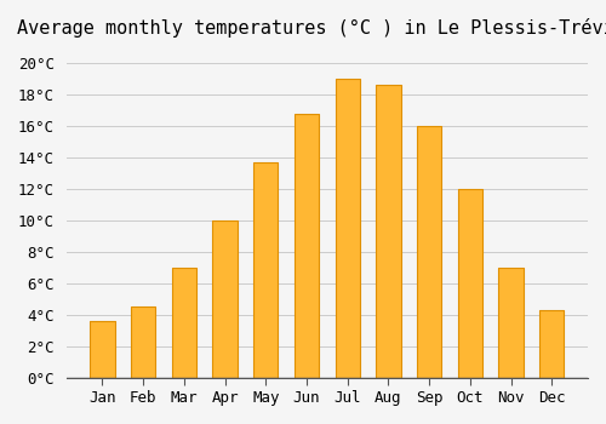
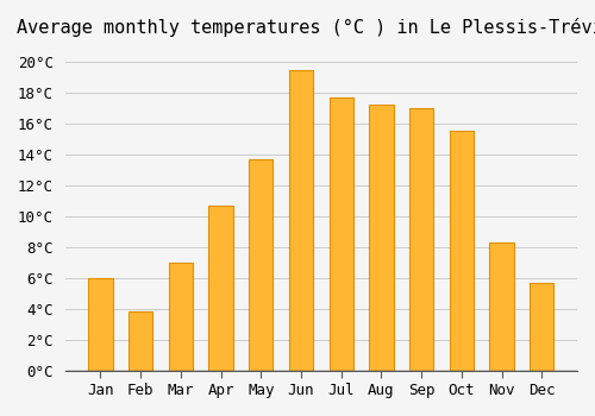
Jan: 3.6°C -> 6.0°C
Feb: 4.5°C -> 3.8°C
Apr: 10.0°C -> 10.7°C
Jun: 16.8°C -> 19.5°C
Jul: 19.0°C -> 17.7°C
Aug: 18.6°C -> 17.2°C
Sep: 16.0°C -> 17.0°C
Oct: 12.0°C -> 15.5°C
Nov: 7.0°C -> 8.3°C
Dec: 4.3°C -> 5.7°C
